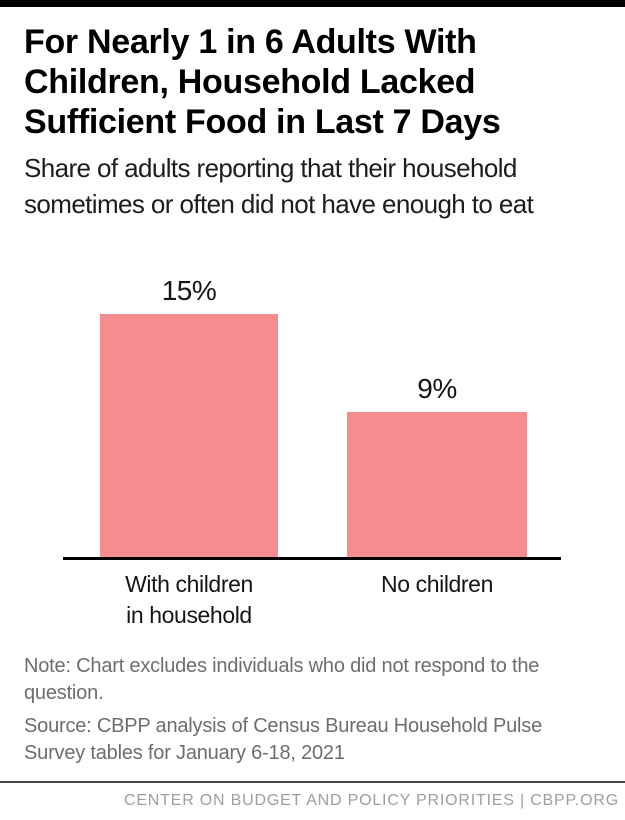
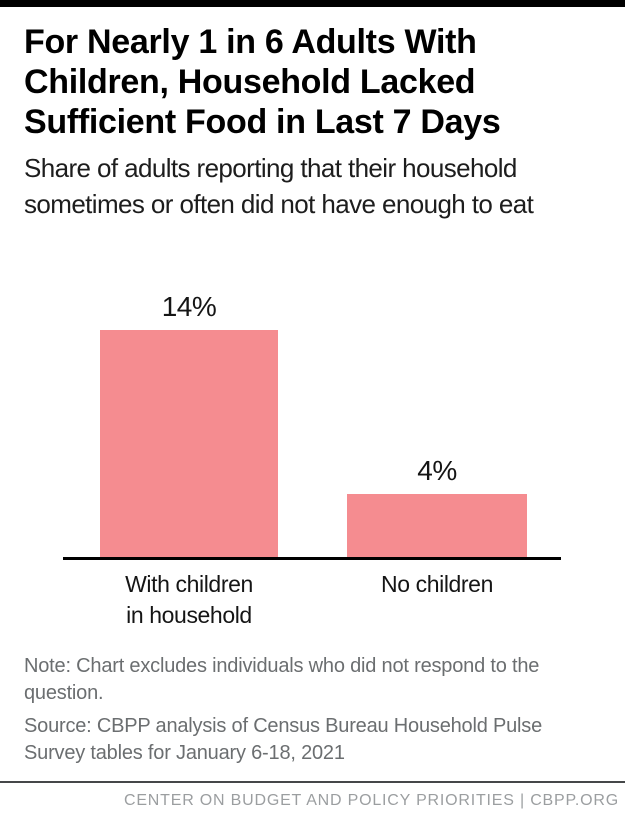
With children in household: 15% -> 14%
No children: 9% -> 4%
